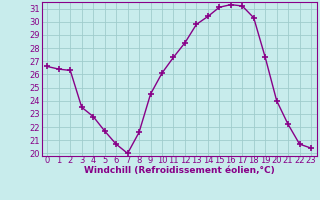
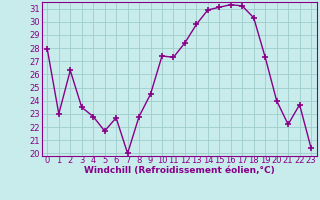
0: 26.6 -> 27.9
1: 26.4 -> 23.0
6: 20.7 -> 22.7
8: 21.6 -> 22.8
10: 26.1 -> 27.4
14: 30.4 -> 30.9
22: 20.7 -> 23.7
